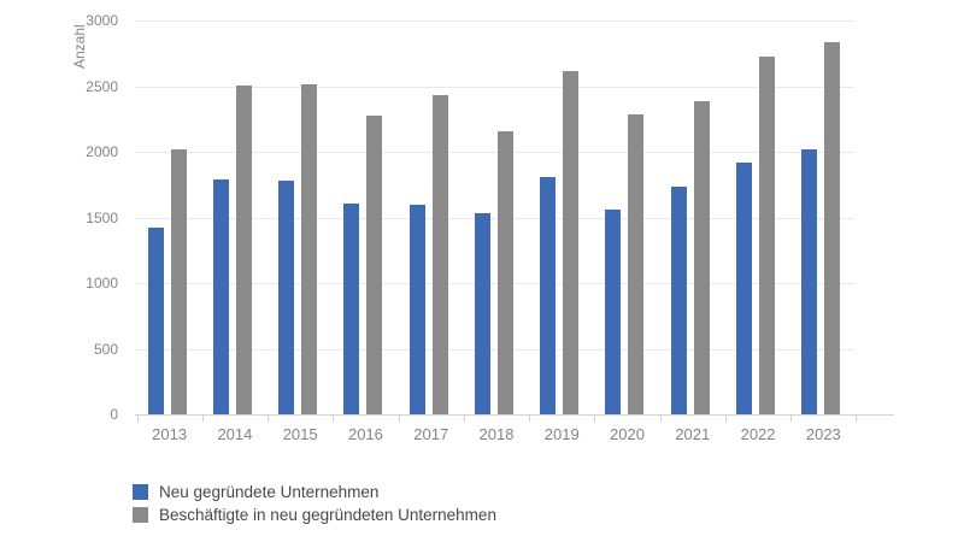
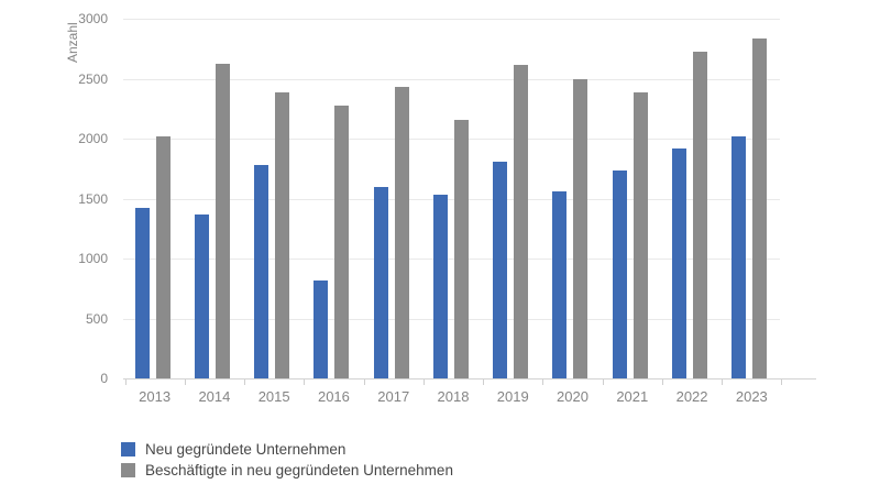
Neu gegründete Unternehmen/2014: 1800 -> 1370
Beschäftigte in neu gegründeten Unternehmen/2014: 2510 -> 2630
Beschäftigte in neu gegründeten Unternehmen/2015: 2520 -> 2390
Neu gegründete Unternehmen/2016: 1610 -> 820
Beschäftigte in neu gegründeten Unternehmen/2020: 2290 -> 2500
